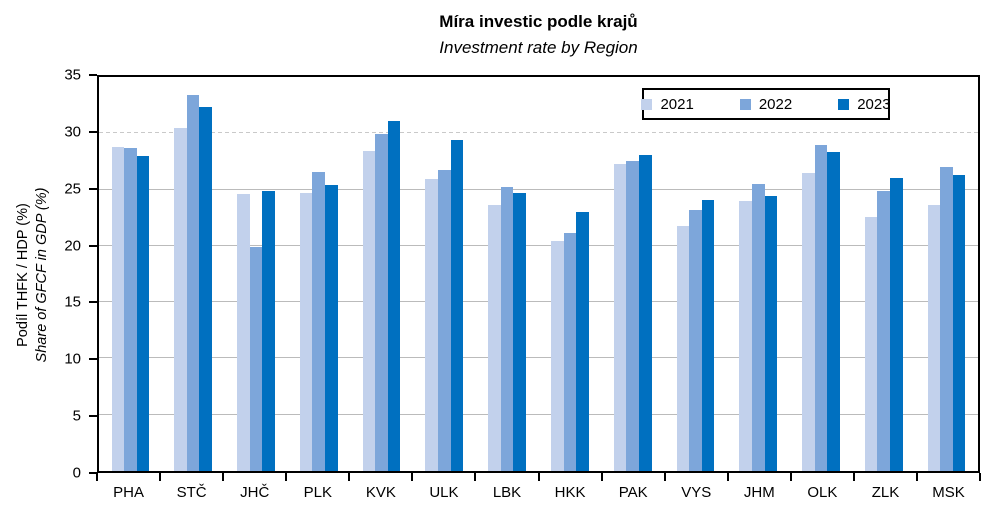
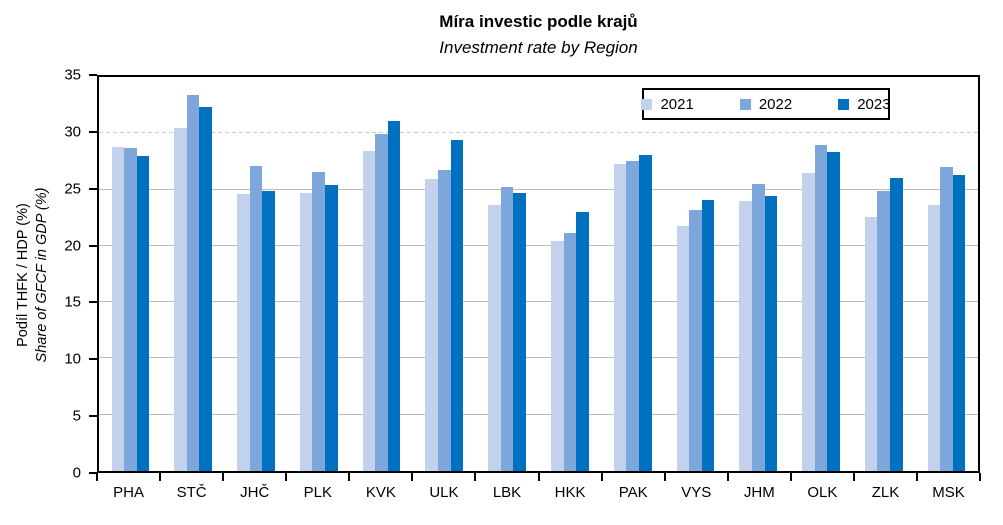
2022/JHČ: 19.9 -> 27.1
